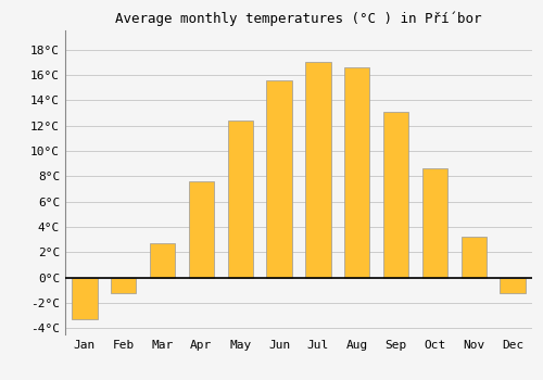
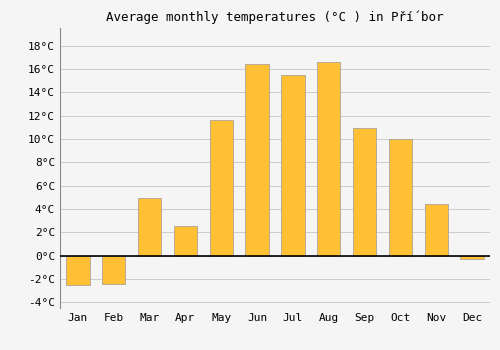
Jan: -3.3°C -> -2.5°C
Feb: -1.2°C -> -2.4°C
Mar: 2.7°C -> 4.9°C
Apr: 7.6°C -> 2.5°C
May: 12.4°C -> 11.6°C
Jun: 15.6°C -> 16.4°C
Jul: 17.0°C -> 15.5°C
Sep: 13.1°C -> 10.9°C
Oct: 8.6°C -> 10.0°C
Nov: 3.2°C -> 4.4°C
Dec: -1.2°C -> -0.3°C
